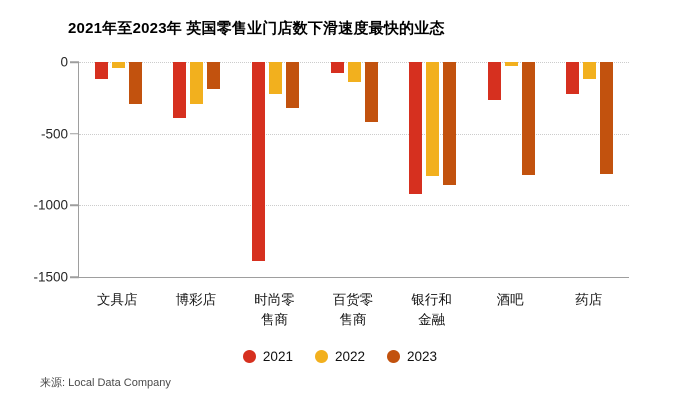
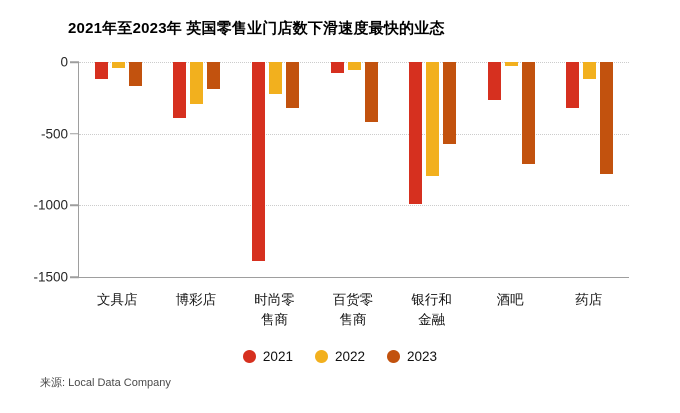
2023/文具店: -290 -> -170
2022/百货零售商: -140 -> -60
2021/银行和金融: -920 -> -990
2023/银行和金融: -860 -> -580
2023/酒吧: -790 -> -720
2021/药店: -220 -> -320
